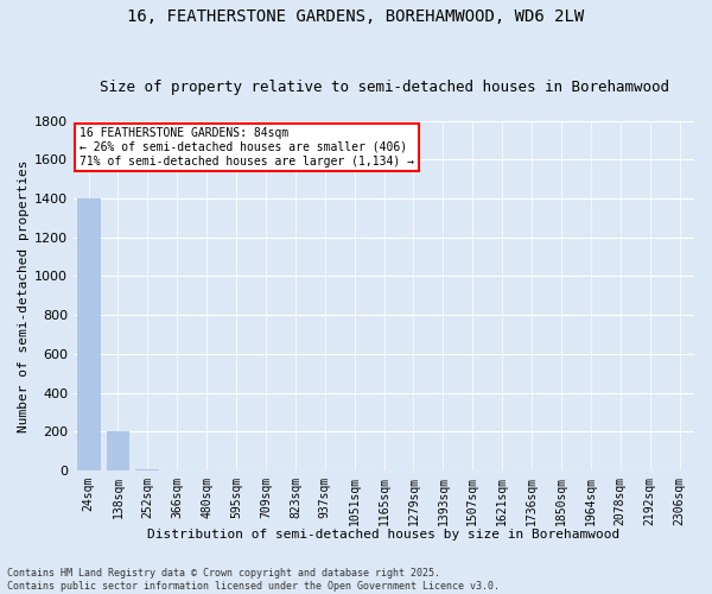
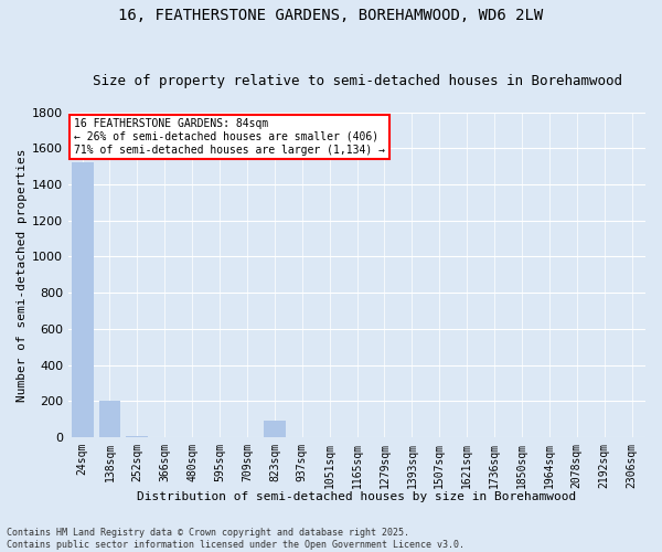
24sqm: 1400 -> 1520
823sqm: 0 -> 90
